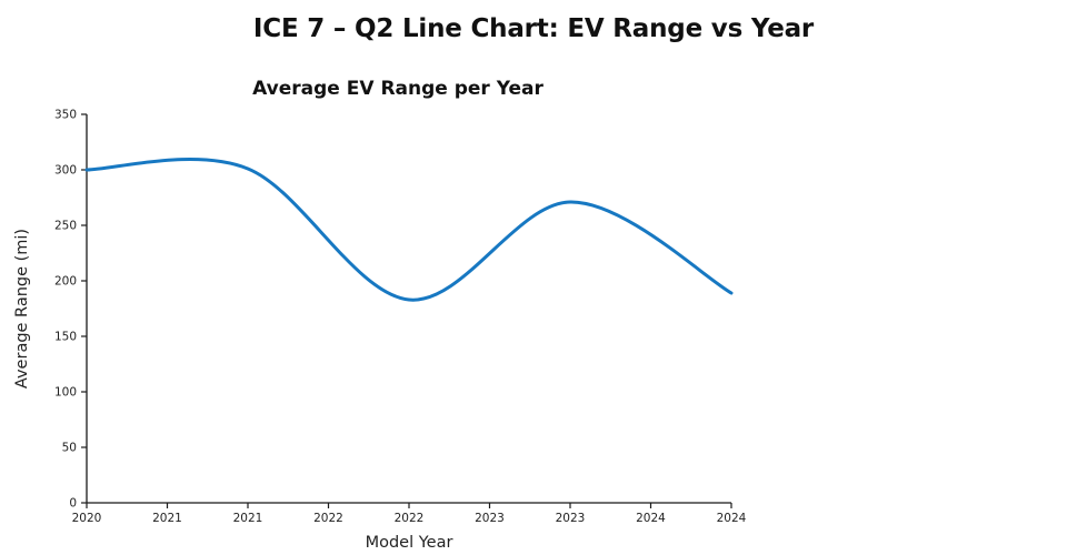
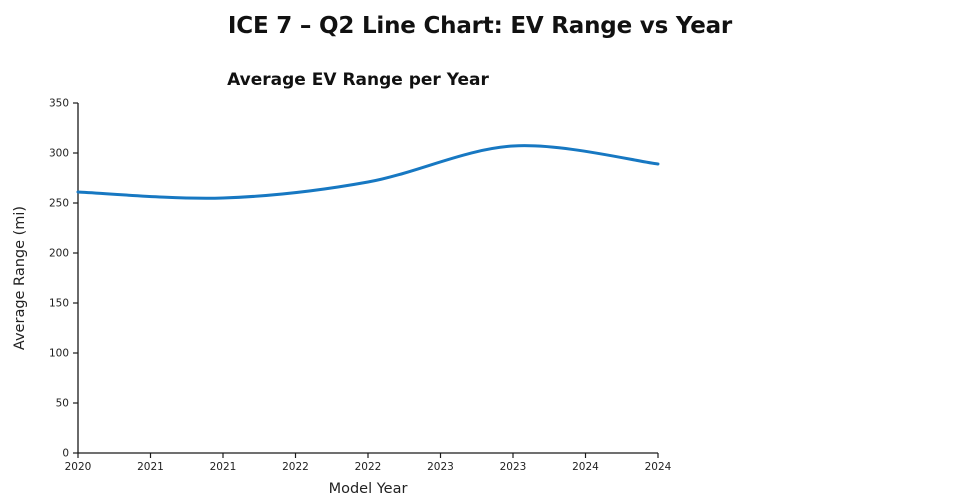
2020: 300 -> 261
2021: 301 -> 255
2022: 183 -> 271
2023: 271 -> 307
2024: 189 -> 289
